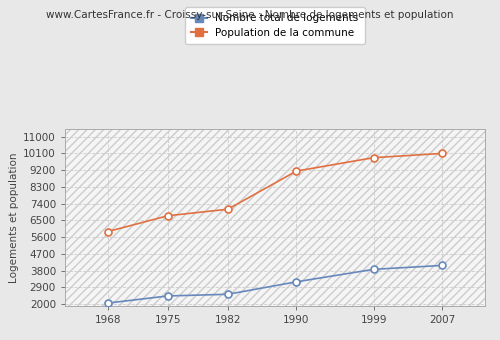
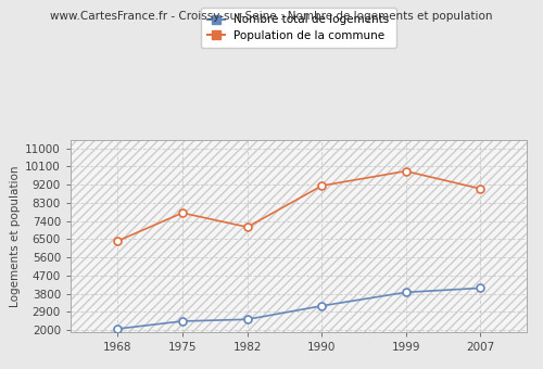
Population de la commune/1968: 5900 -> 6400
Population de la commune/1975: 6800 -> 7800
Population de la commune/2007: 10100 -> 9000
